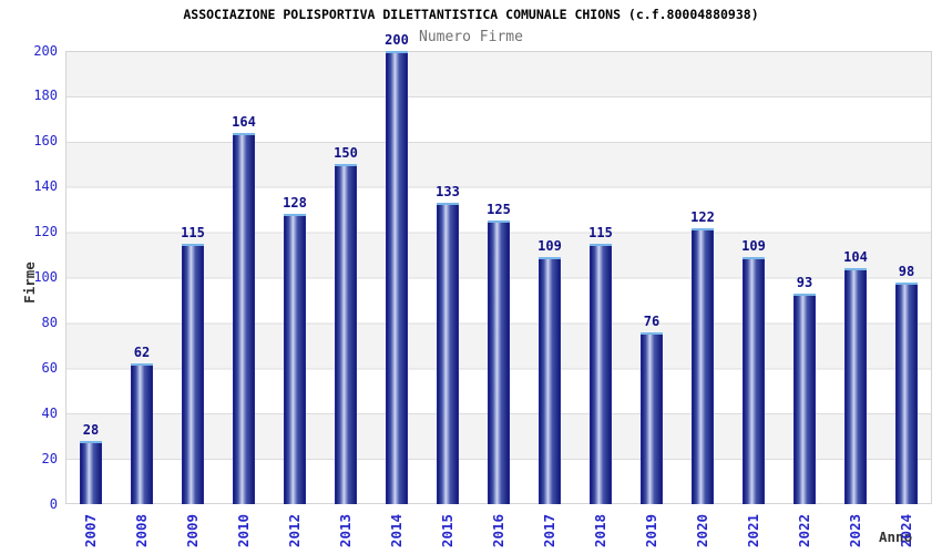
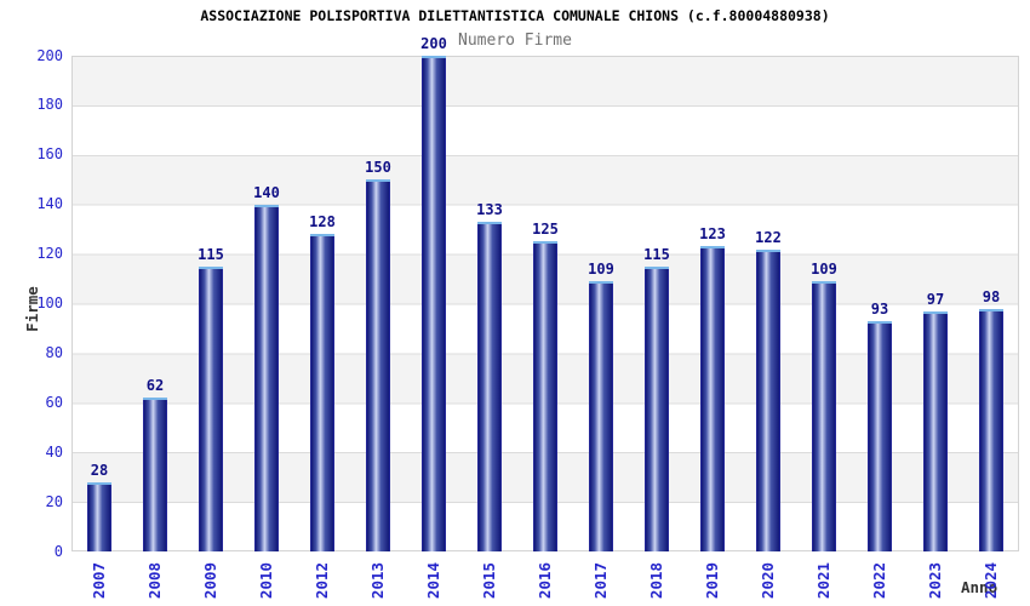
2010: 164 -> 140
2019: 76 -> 123
2023: 104 -> 97
